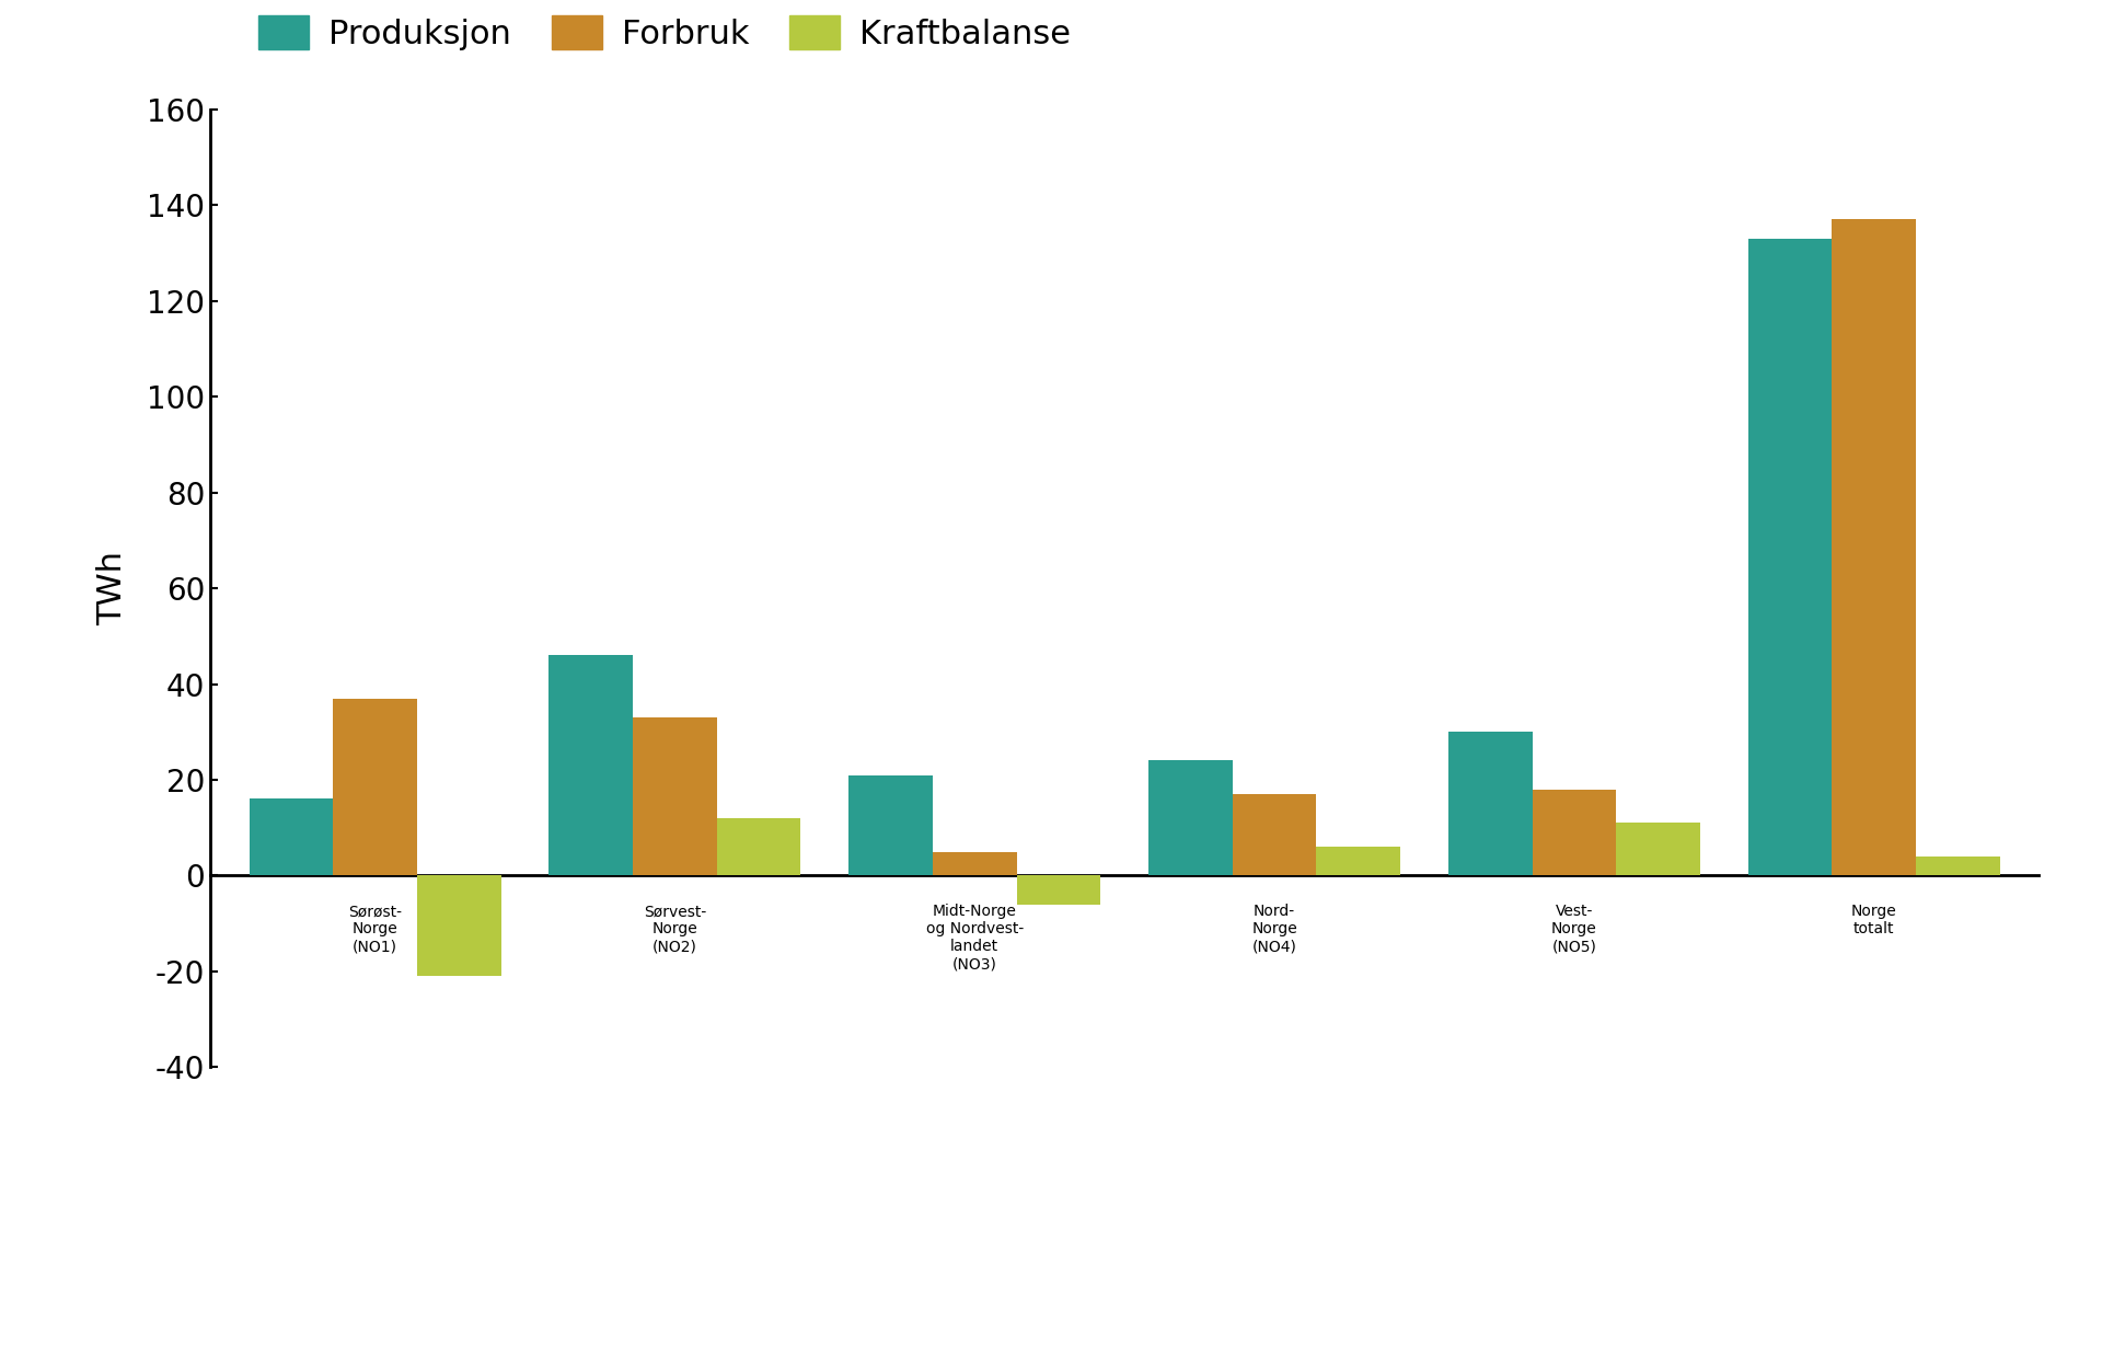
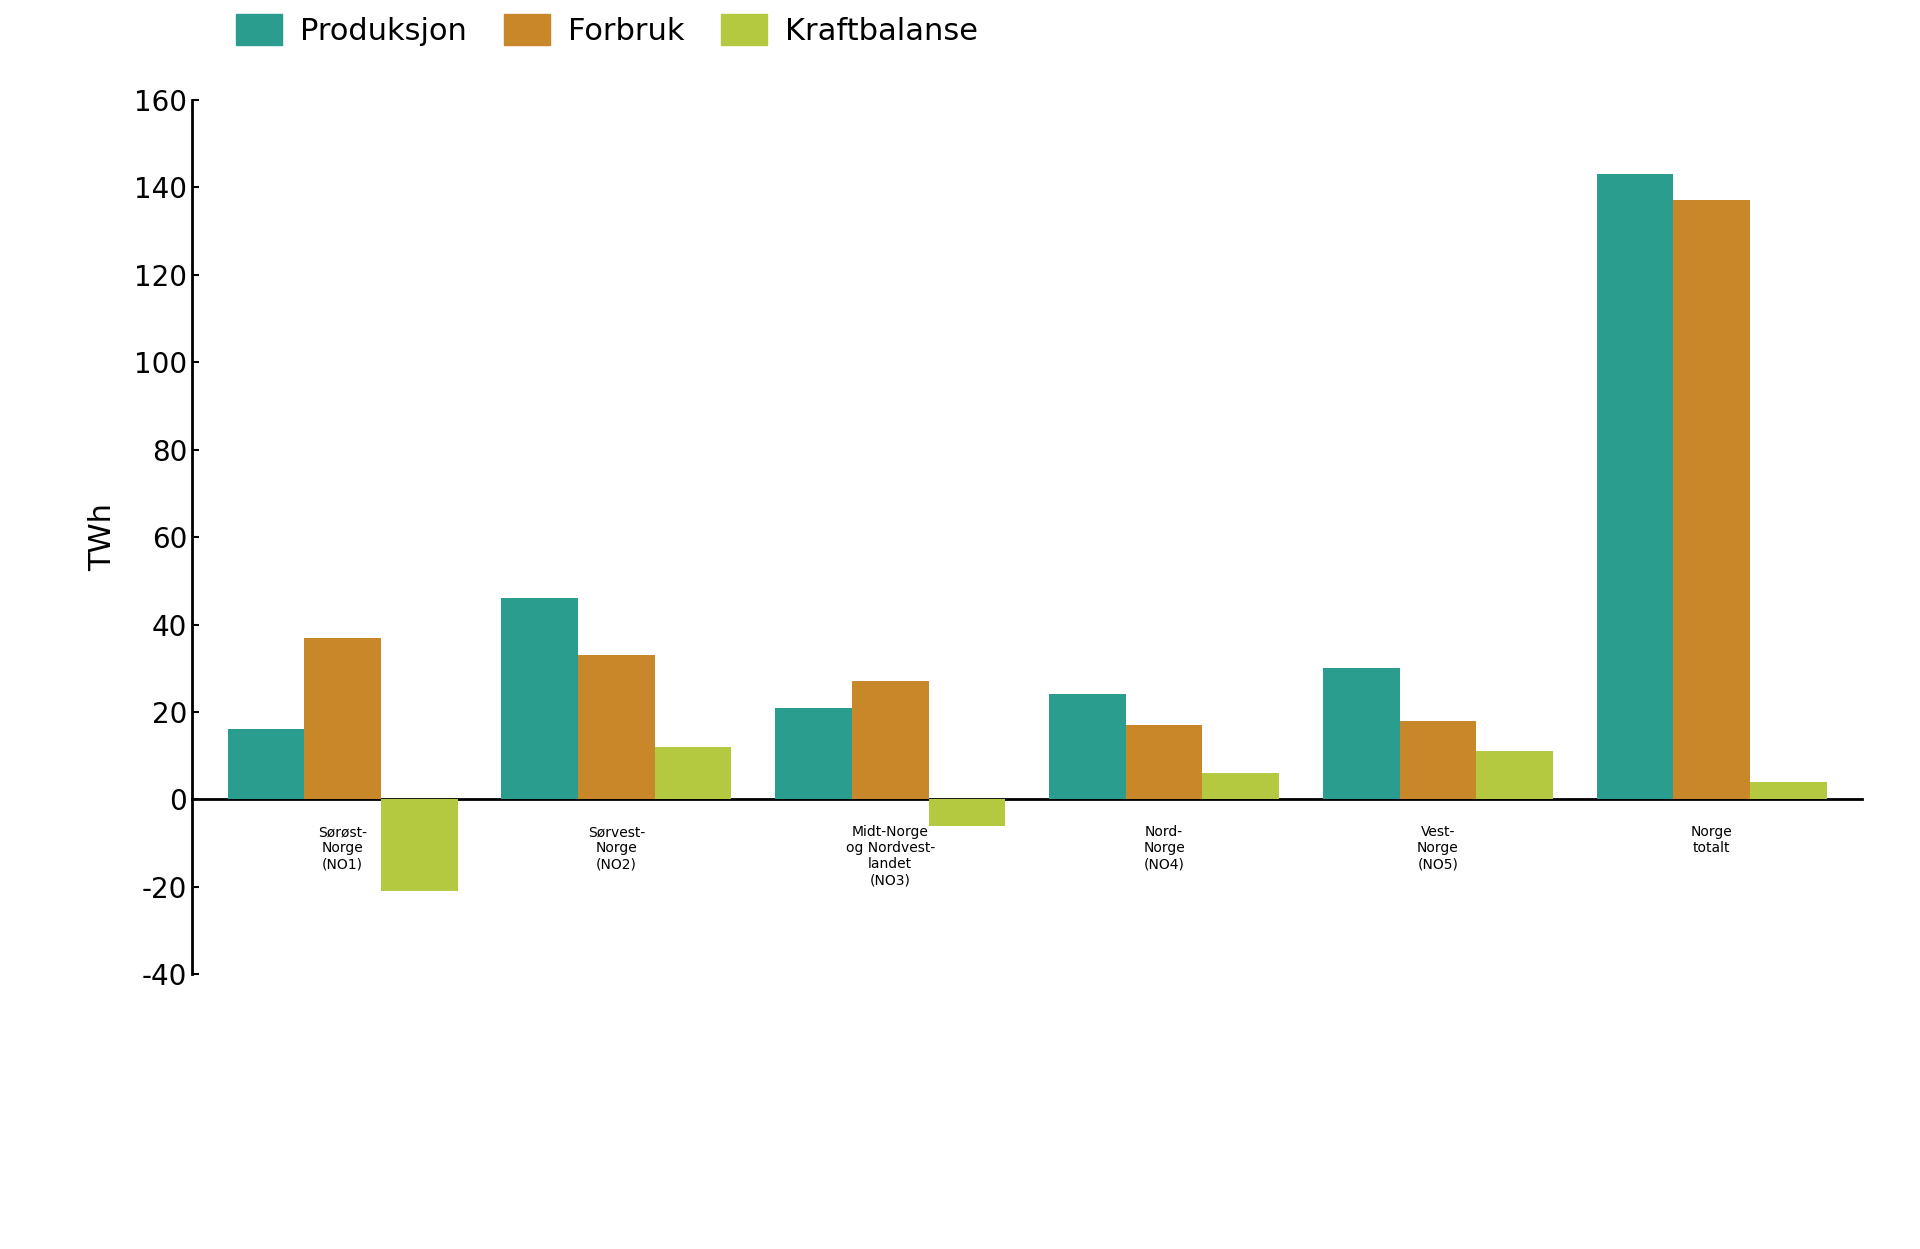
Forbruk/Midt-Norge og Nordvest- landet (NO3): 5 -> 27
Produksjon/Norge totalt: 133 -> 143
